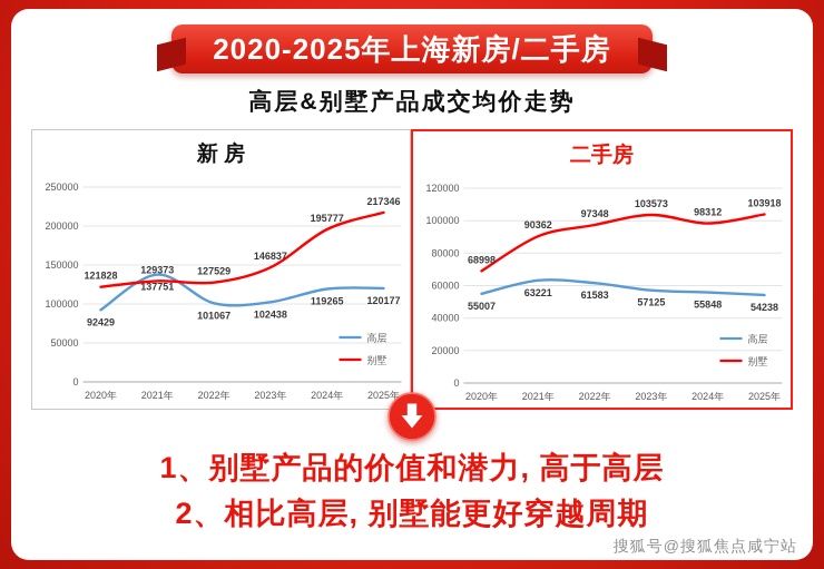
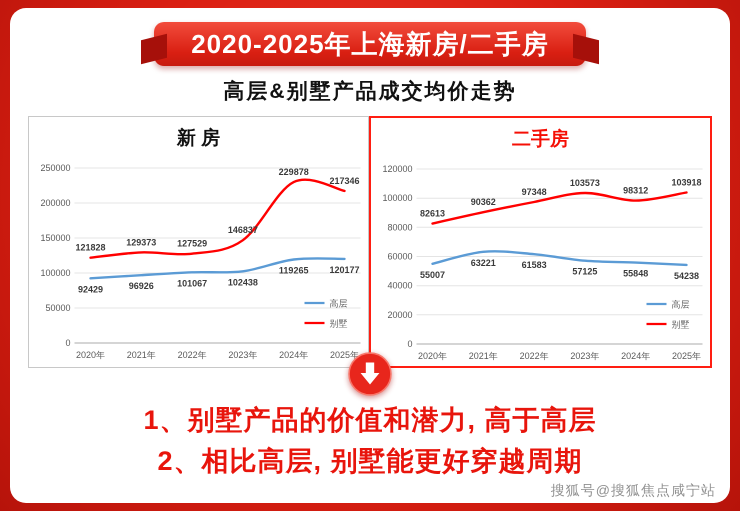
新 房/高层/2021年: 137751 -> 96926
新 房/别墅/2024年: 195777 -> 229878
二手房/别墅/2020年: 68998 -> 82613
